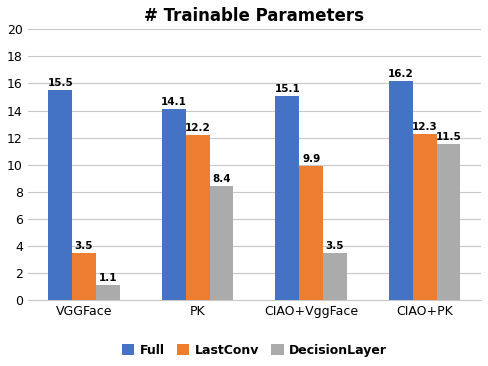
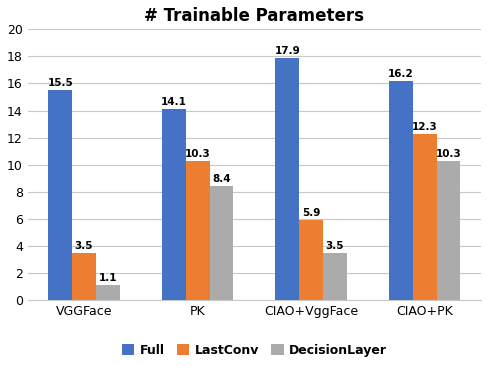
LastConv/PK: 12.2 -> 10.3
Full/CIAO+VggFace: 15.1 -> 17.9
LastConv/CIAO+VggFace: 9.9 -> 5.9
DecisionLayer/CIAO+PK: 11.5 -> 10.3
